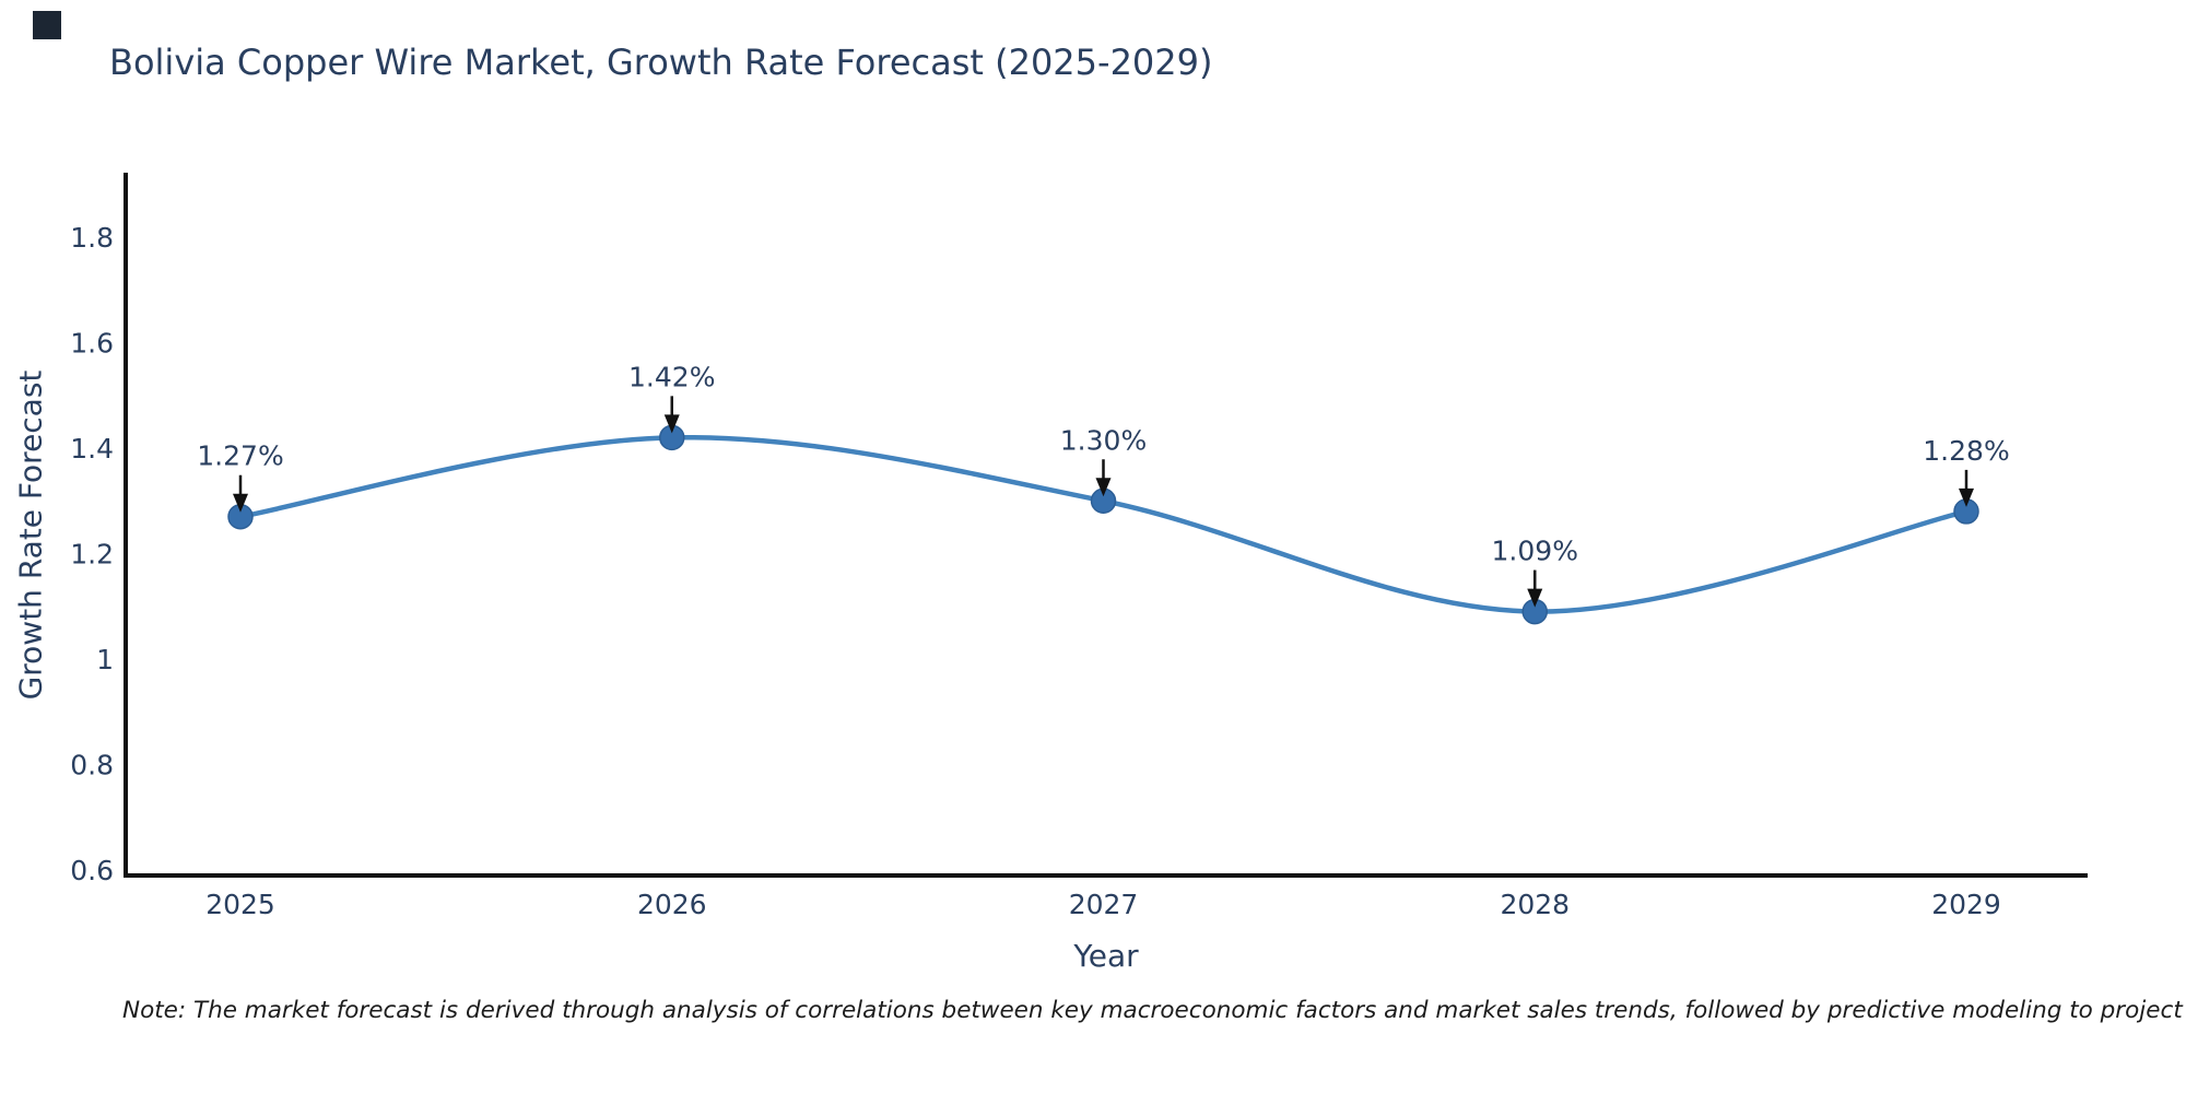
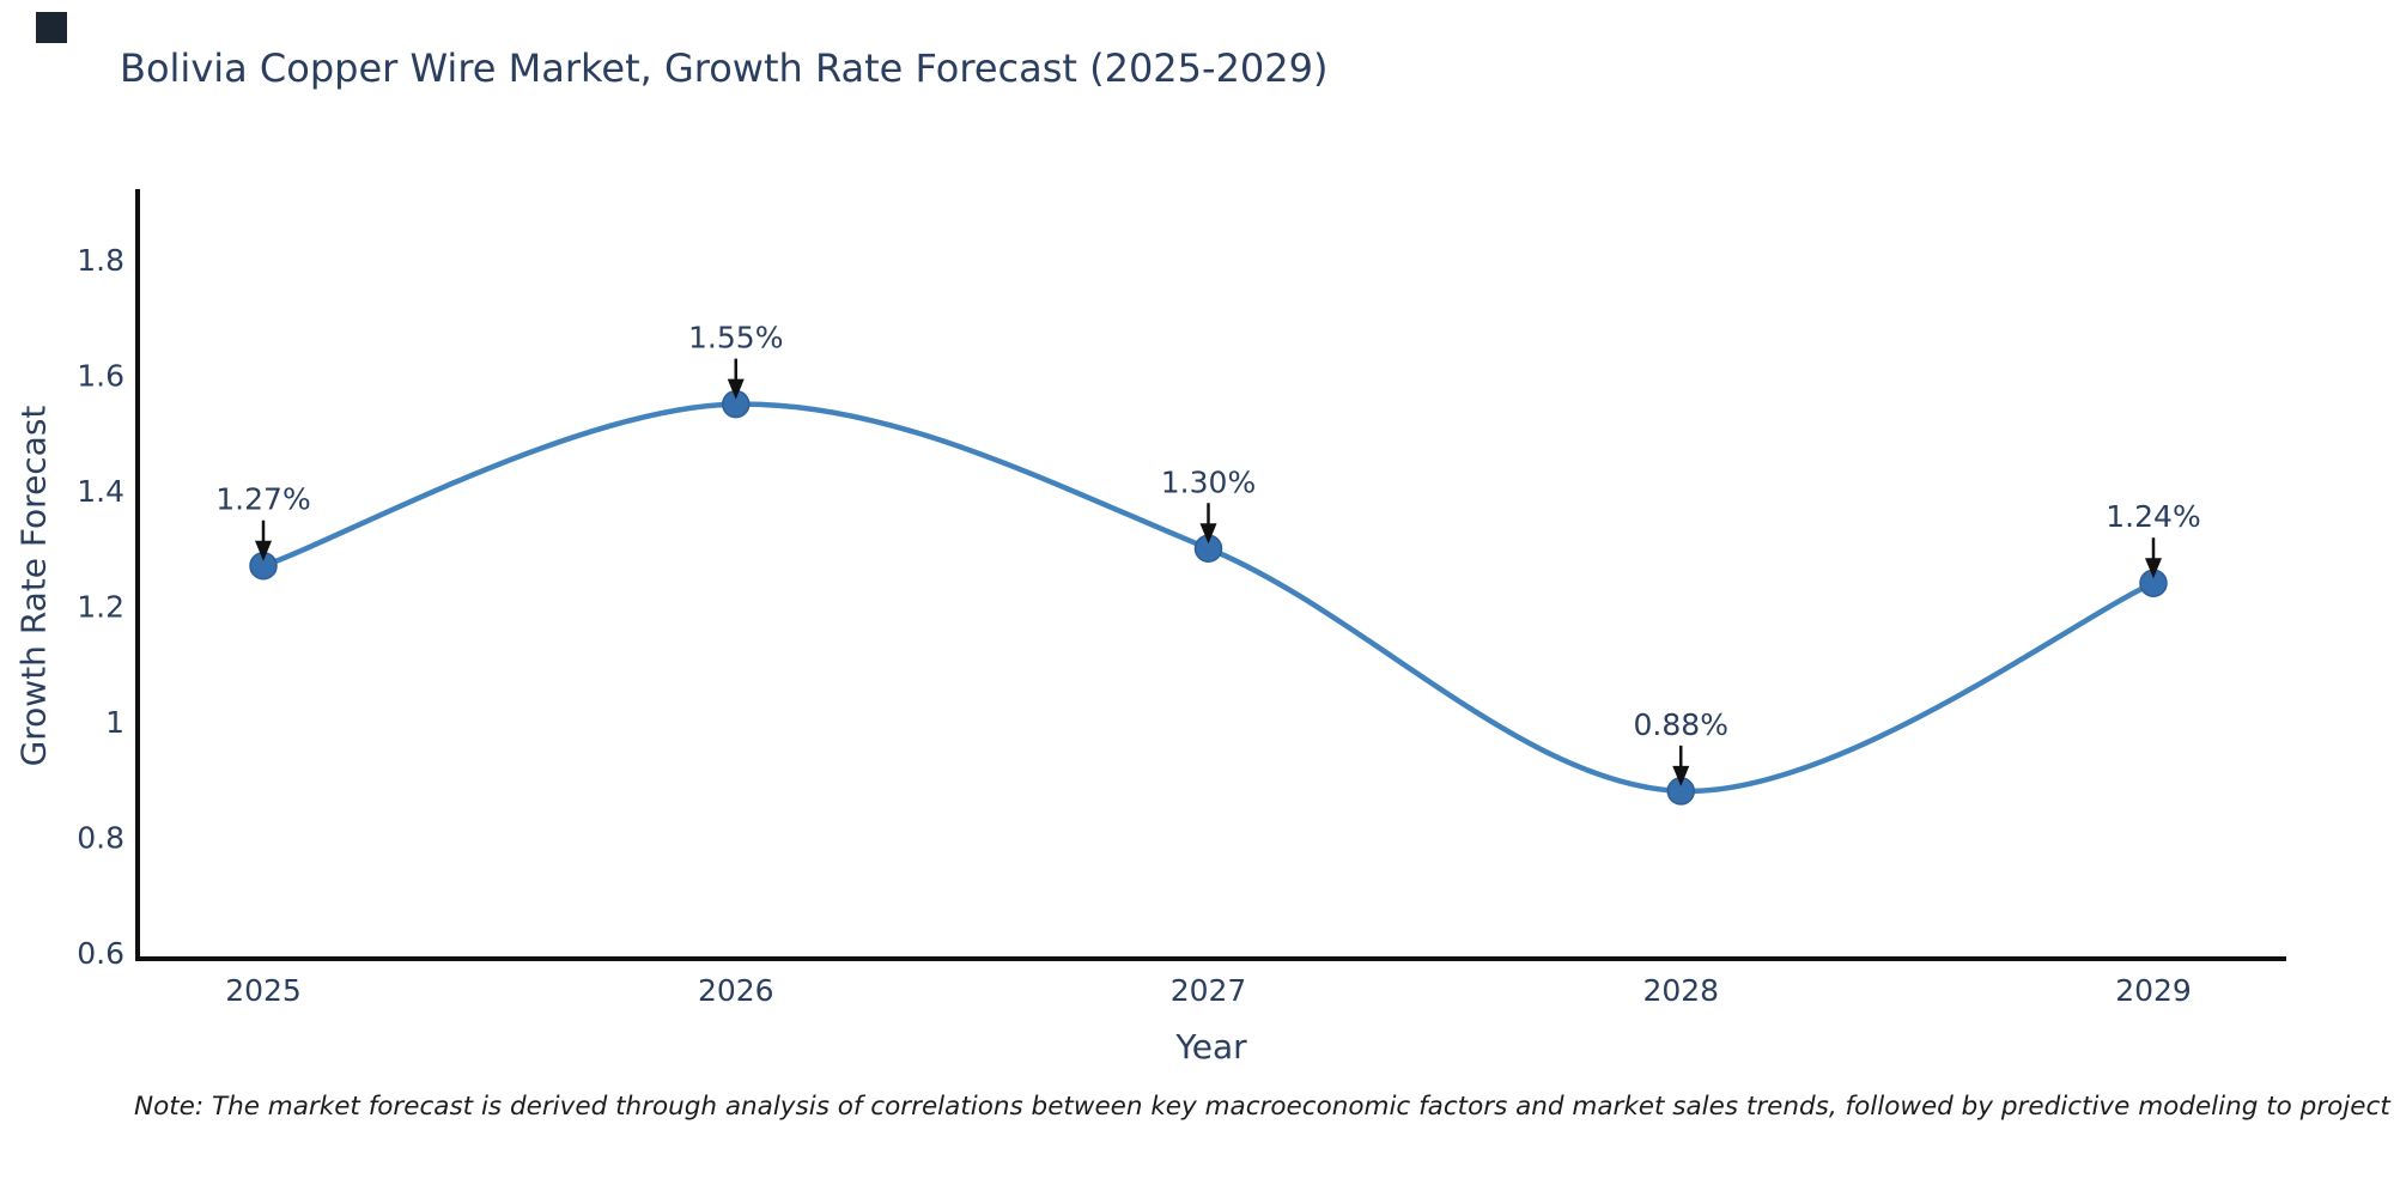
2026: 1.42% -> 1.55%
2028: 1.09% -> 0.88%
2029: 1.28% -> 1.24%
